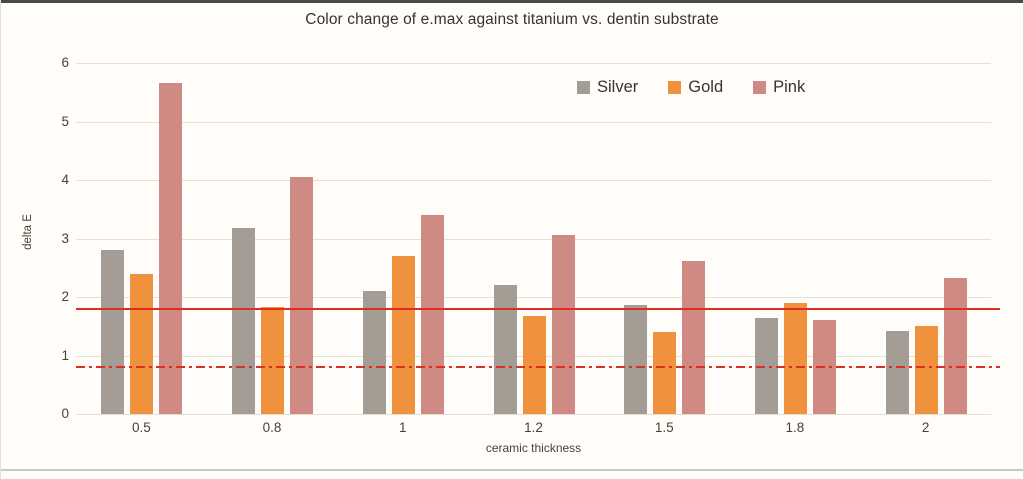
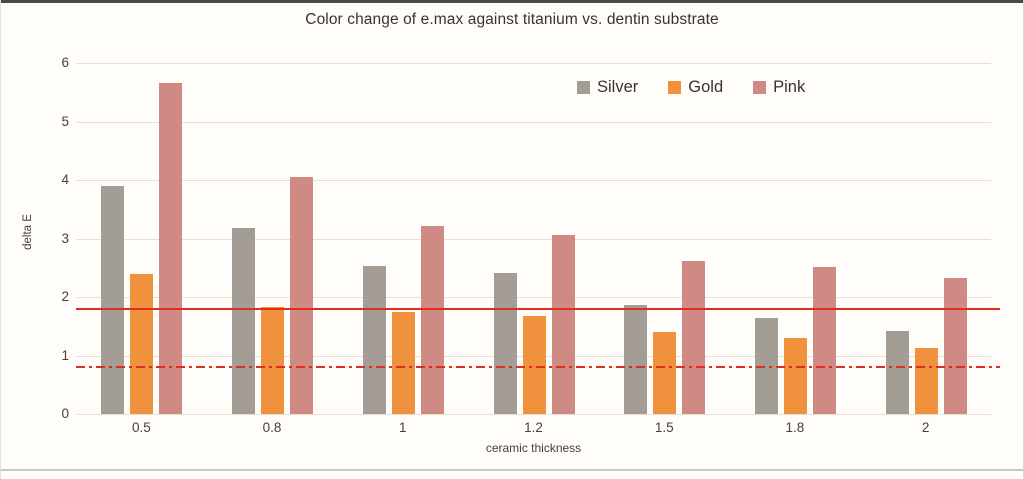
Silver/0.5: 2.8 -> 3.9
Silver/1: 2.1 -> 2.5
Gold/1: 2.7 -> 1.7
Pink/1: 3.4 -> 3.2
Silver/1.2: 2.2 -> 2.4
Gold/1.8: 1.9 -> 1.3
Pink/1.8: 1.6 -> 2.5
Gold/2: 1.5 -> 1.1
